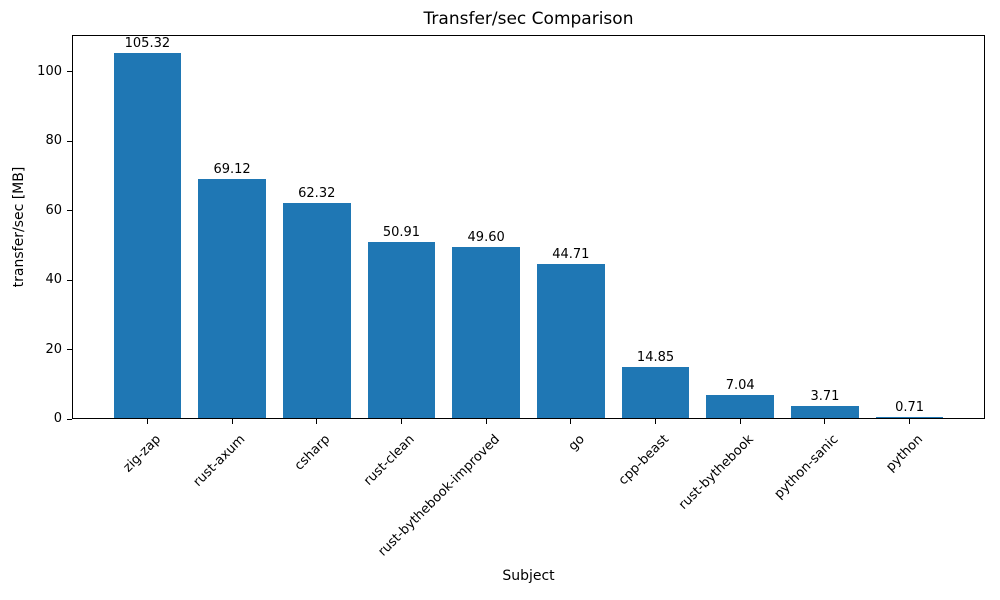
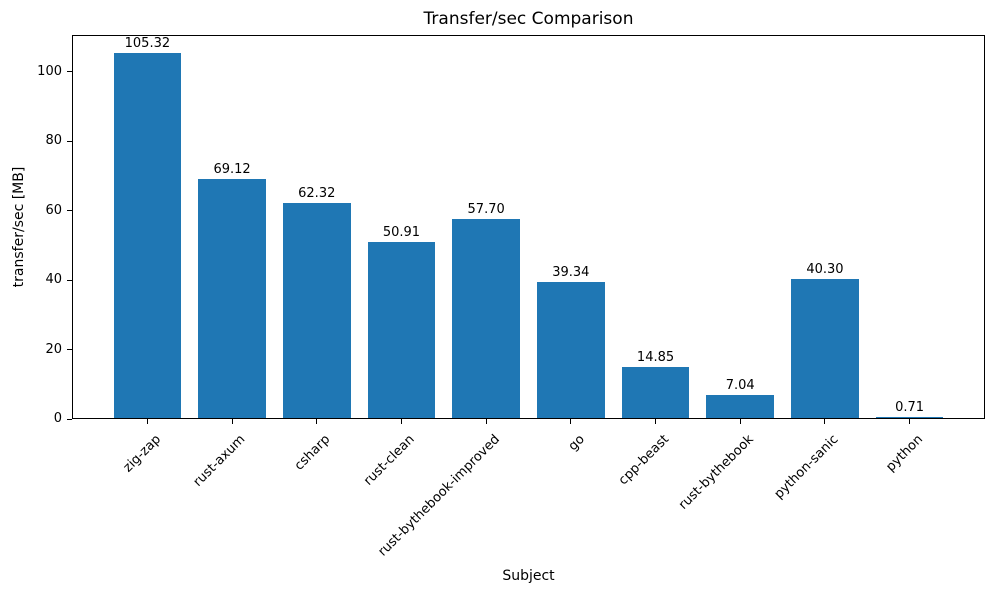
rust-bythebook-improved: 49.60 -> 57.70
go: 44.71 -> 39.34
python-sanic: 3.71 -> 40.30
